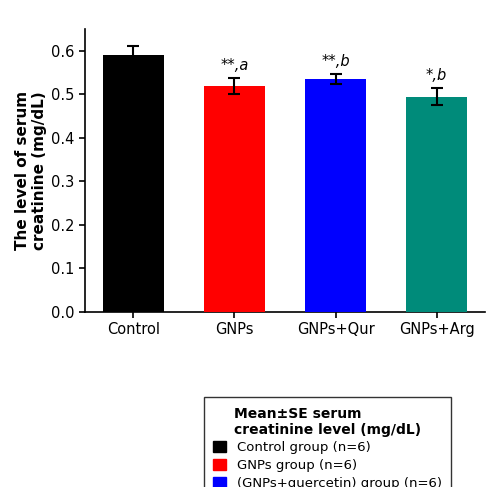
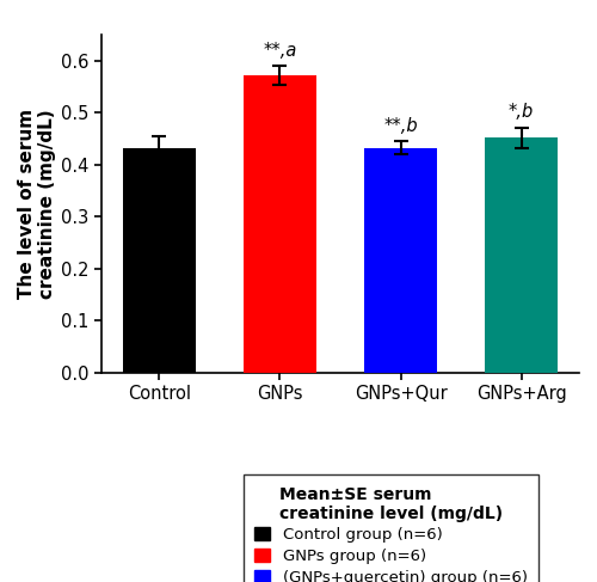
Control: 0.590 -> 0.433
GNPs: 0.520 -> 0.572
GNPs+Qur: 0.535 -> 0.433
GNPs+Arg: 0.495 -> 0.452
